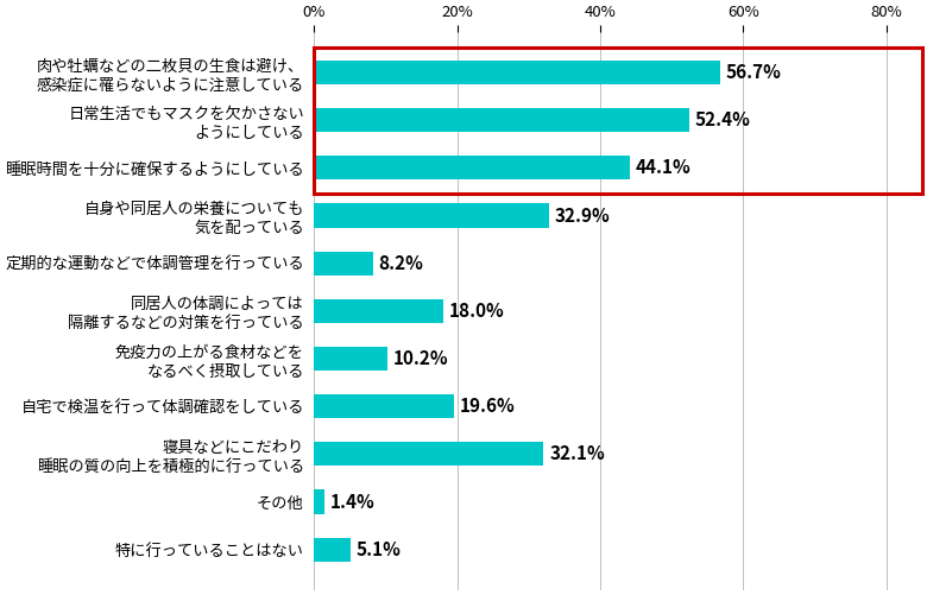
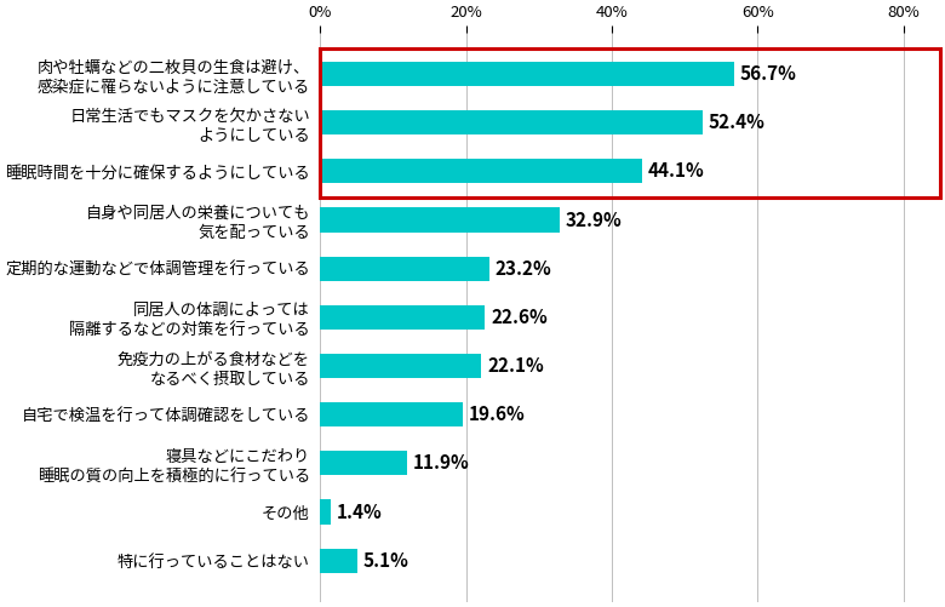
定期的な運動などで体調管理を行っている: 8.2% -> 23.2%
同居人の体調によっては 隔離するなどの対策を行っている: 18.0% -> 22.6%
免疫力の上がる食材などを なるべく摂取している: 10.2% -> 22.1%
寝具などにこだわり 睡眠の質の向上を積極的に行っている: 32.1% -> 11.9%
